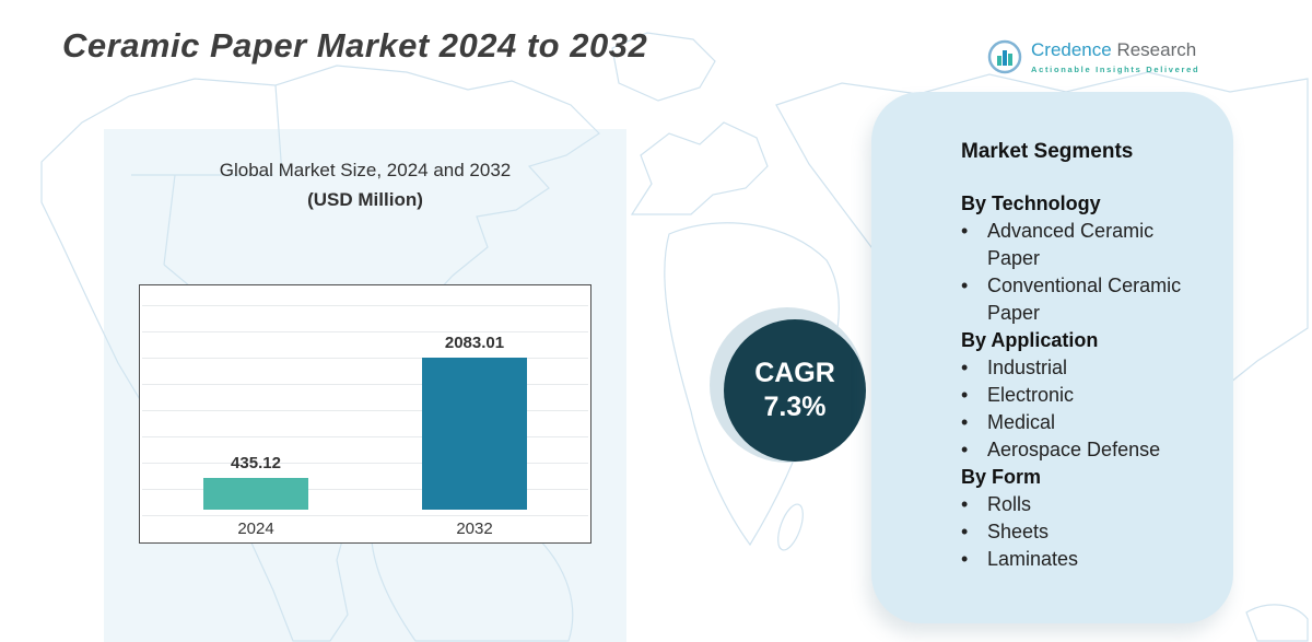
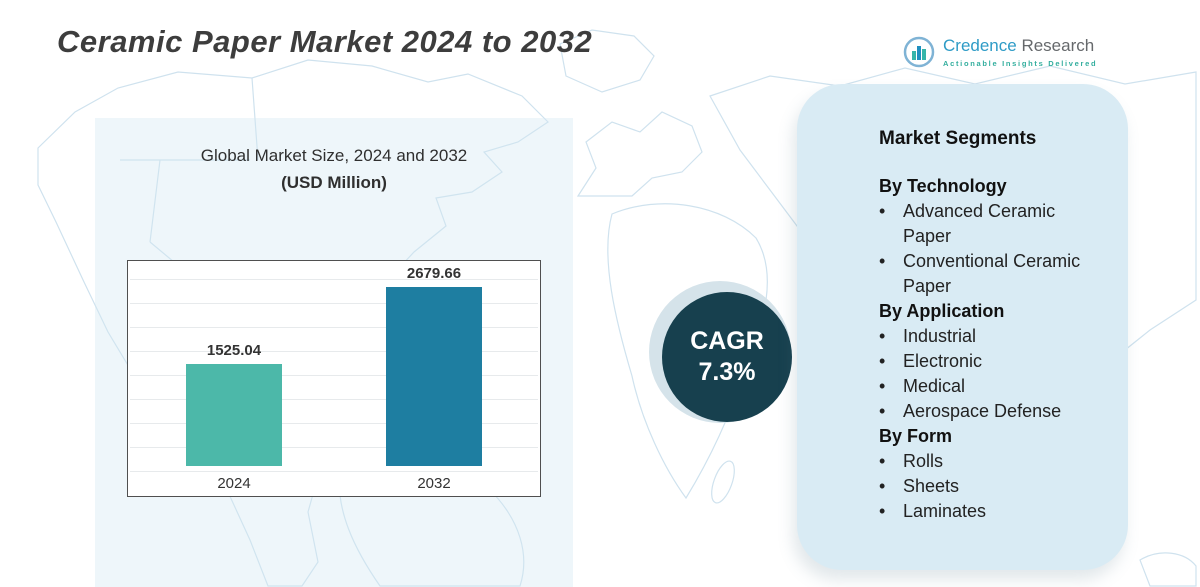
2024: 435.12 -> 1525.04
2032: 2083.01 -> 2679.66
